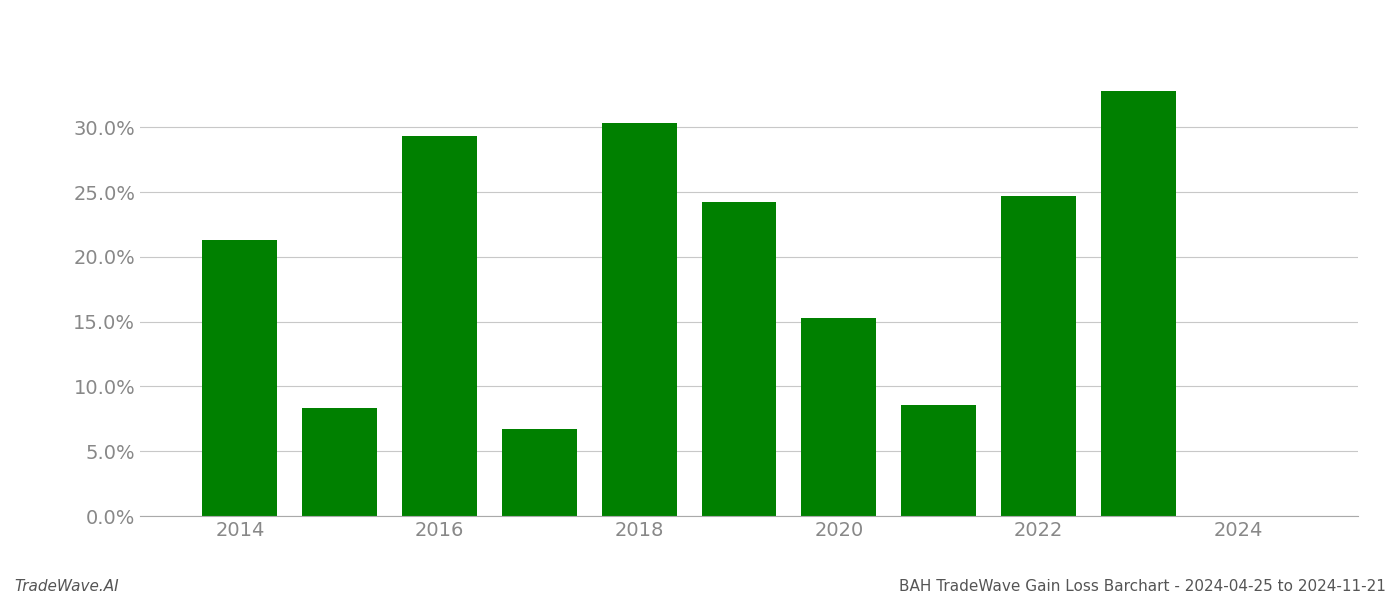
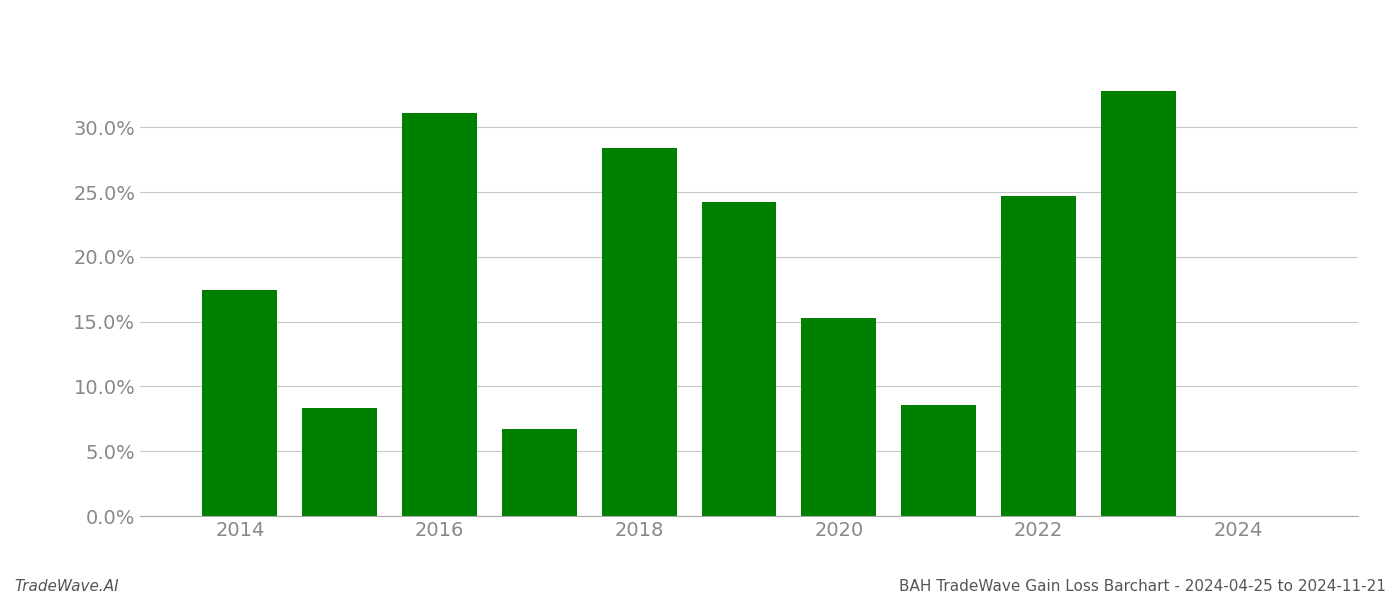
2014: 21.3% -> 17.4%
2016: 29.3% -> 31.1%
2018: 30.3% -> 28.4%
